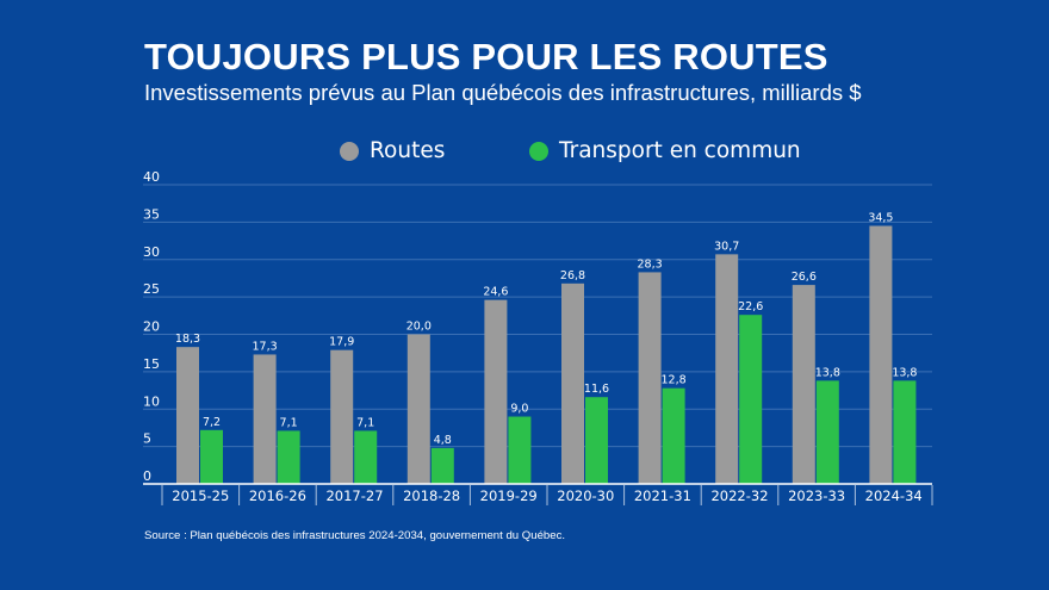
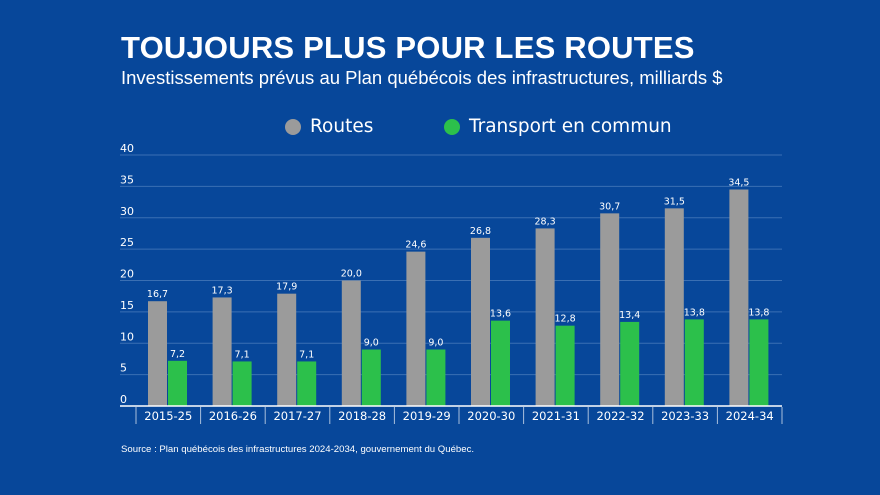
Routes/2015-25: 18,3 -> 16,7
Transport en commun/2018-28: 4,8 -> 9,0
Transport en commun/2020-30: 11,6 -> 13,6
Transport en commun/2022-32: 22,6 -> 13,4
Routes/2023-33: 26,6 -> 31,5
